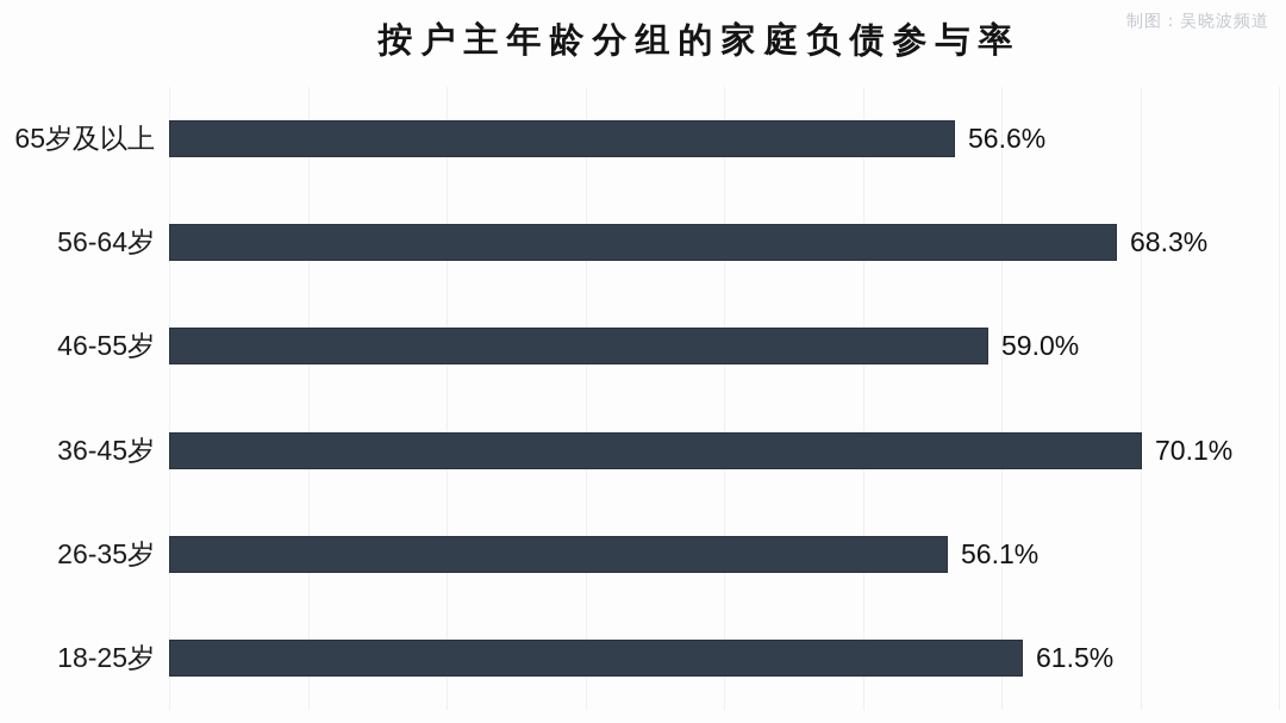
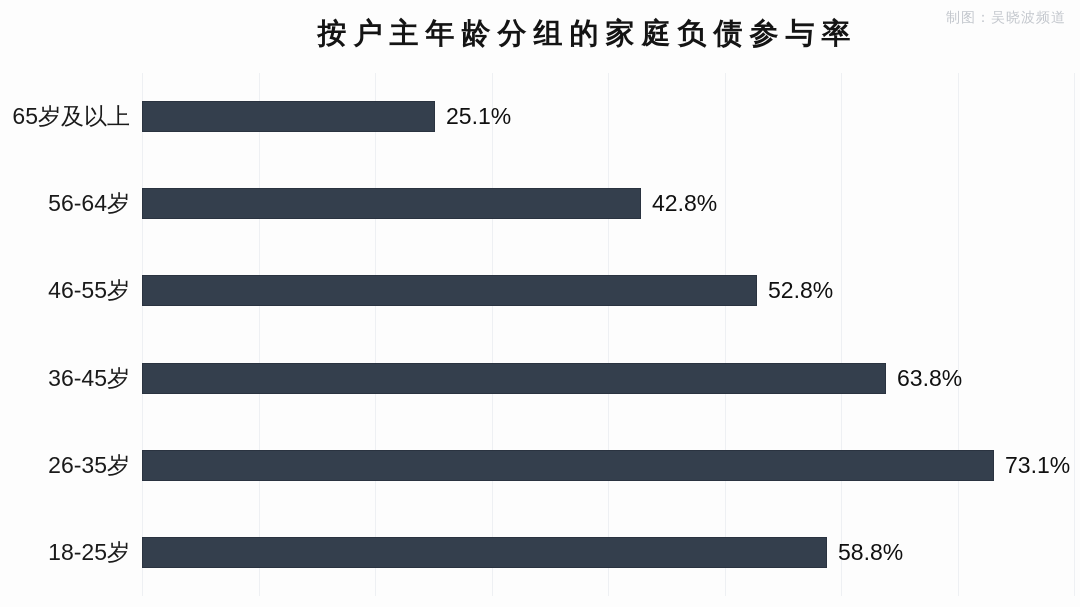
65岁及以上: 56.6% -> 25.1%
56-64岁: 68.3% -> 42.8%
46-55岁: 59.0% -> 52.8%
36-45岁: 70.1% -> 63.8%
26-35岁: 56.1% -> 73.1%
18-25岁: 61.5% -> 58.8%
